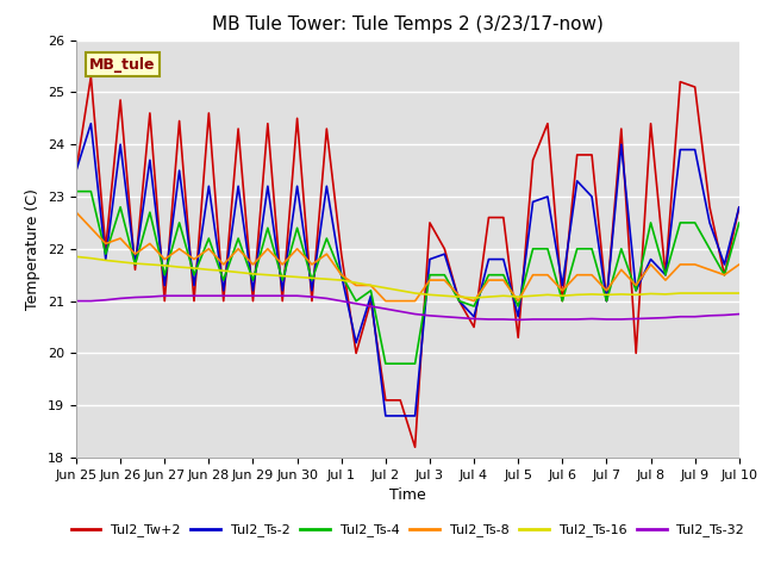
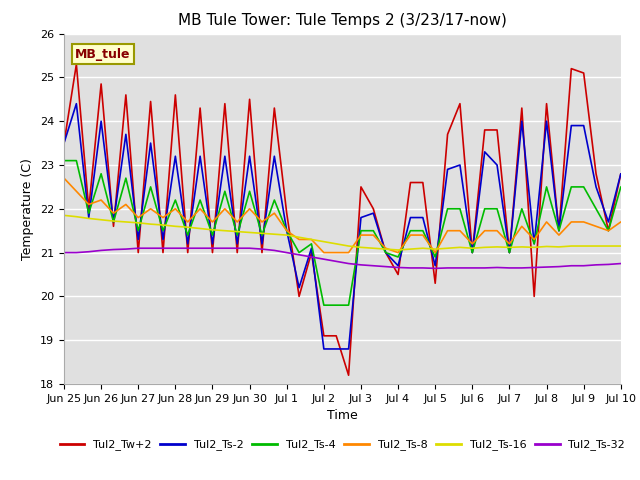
Tul2_Ts-2/Jul 6: 21.3 -> 21.0
Tul2_Ts-2/Jul 8: 21.8 -> 24.0
